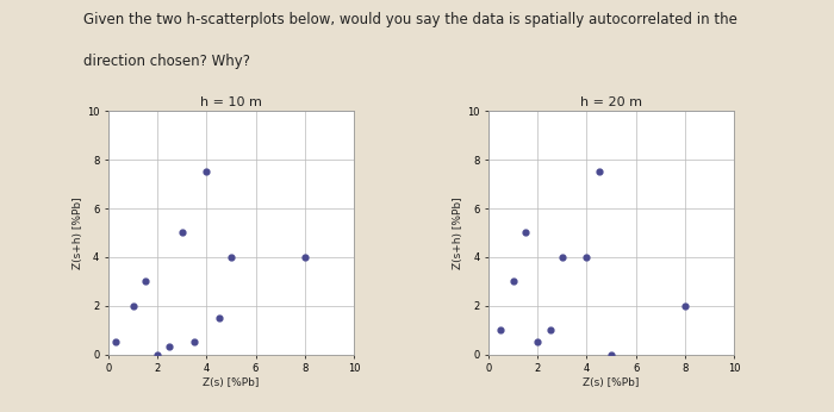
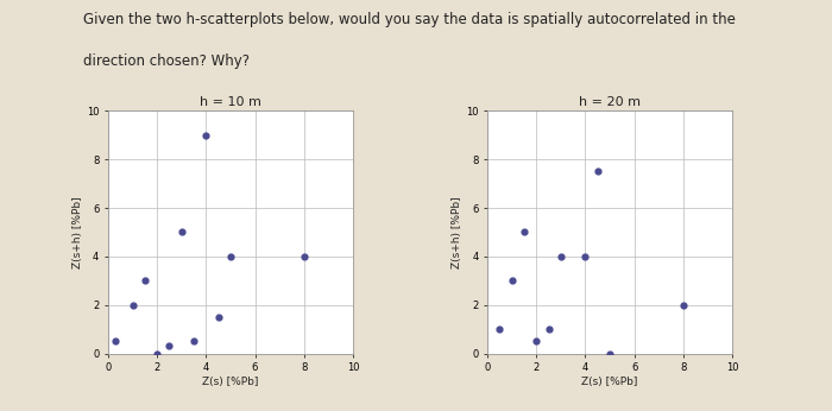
h = 10 m/4: 7.5 -> 9.0
